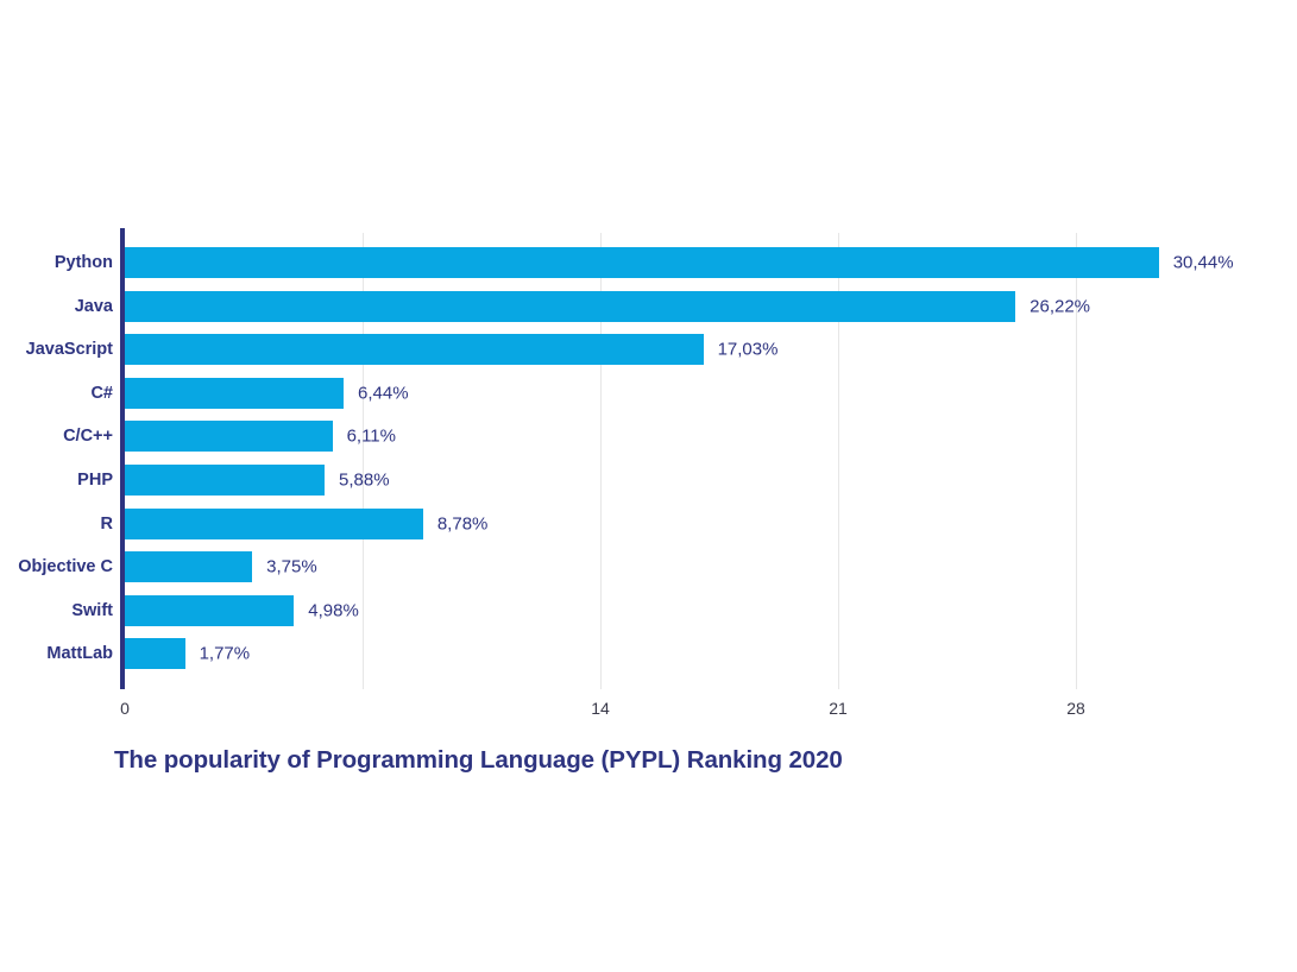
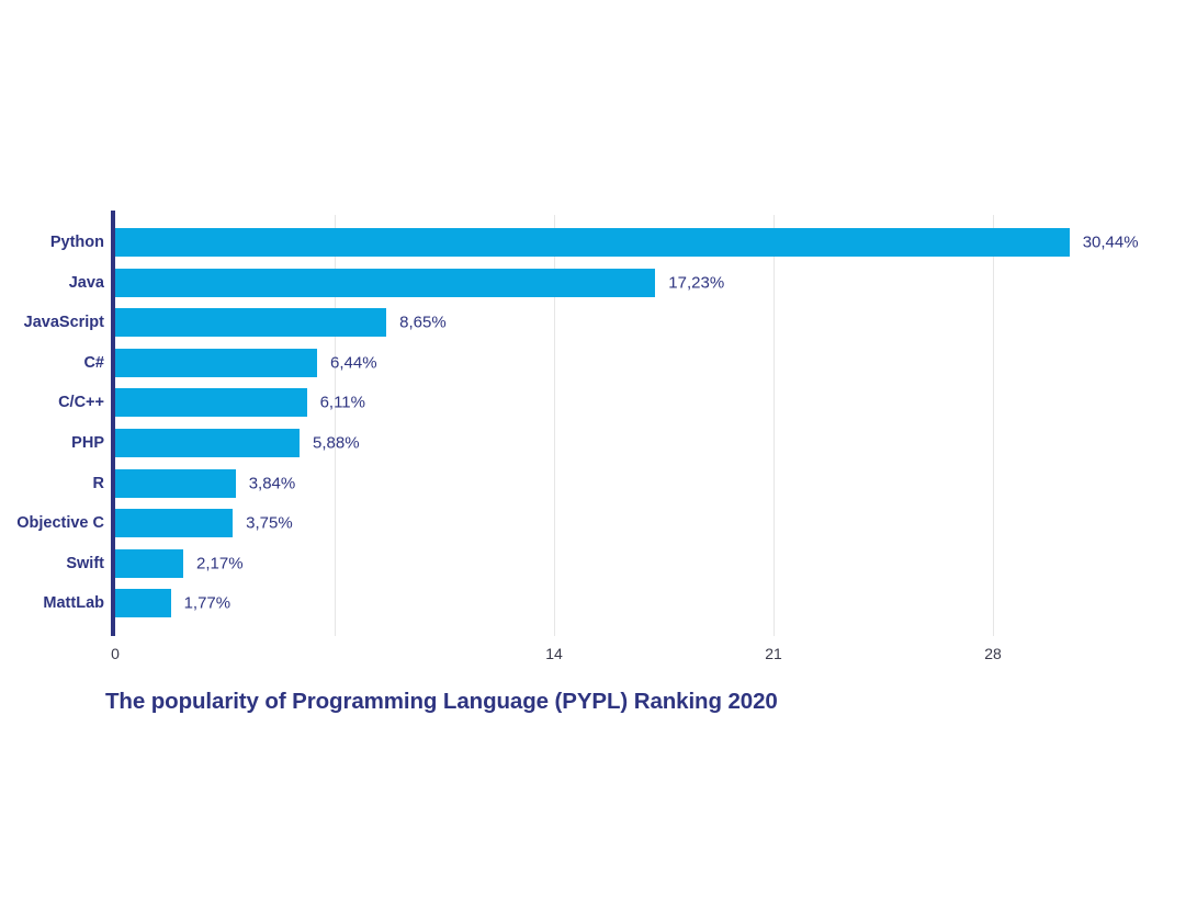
Java: 26,22% -> 17,23%
JavaScript: 17,03% -> 8,65%
R: 8,78% -> 3,84%
Swift: 4,98% -> 2,17%
